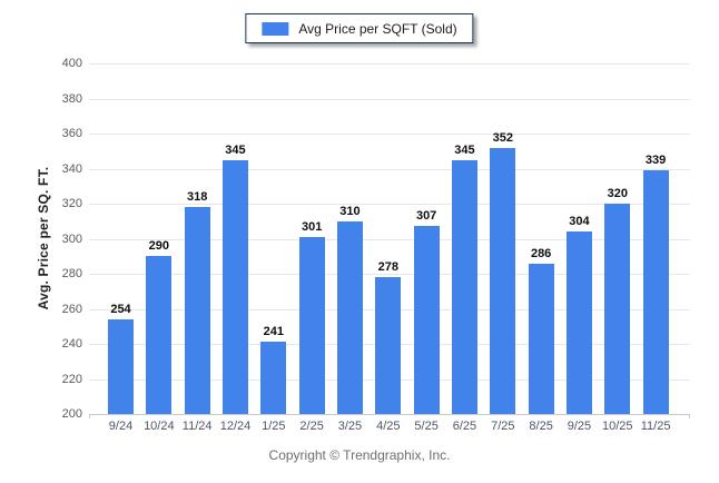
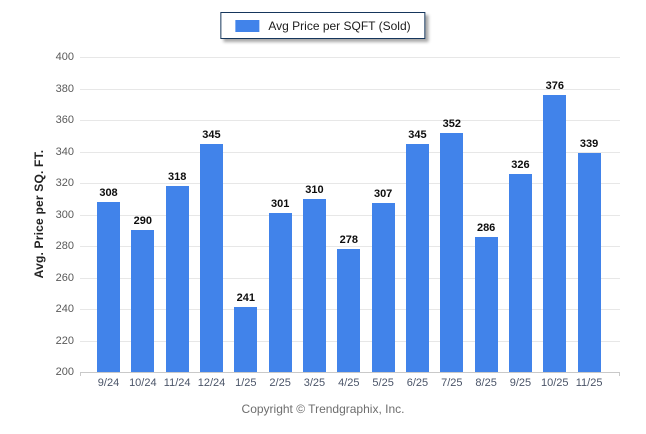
9/24: 254 -> 308
9/25: 304 -> 326
10/25: 320 -> 376
